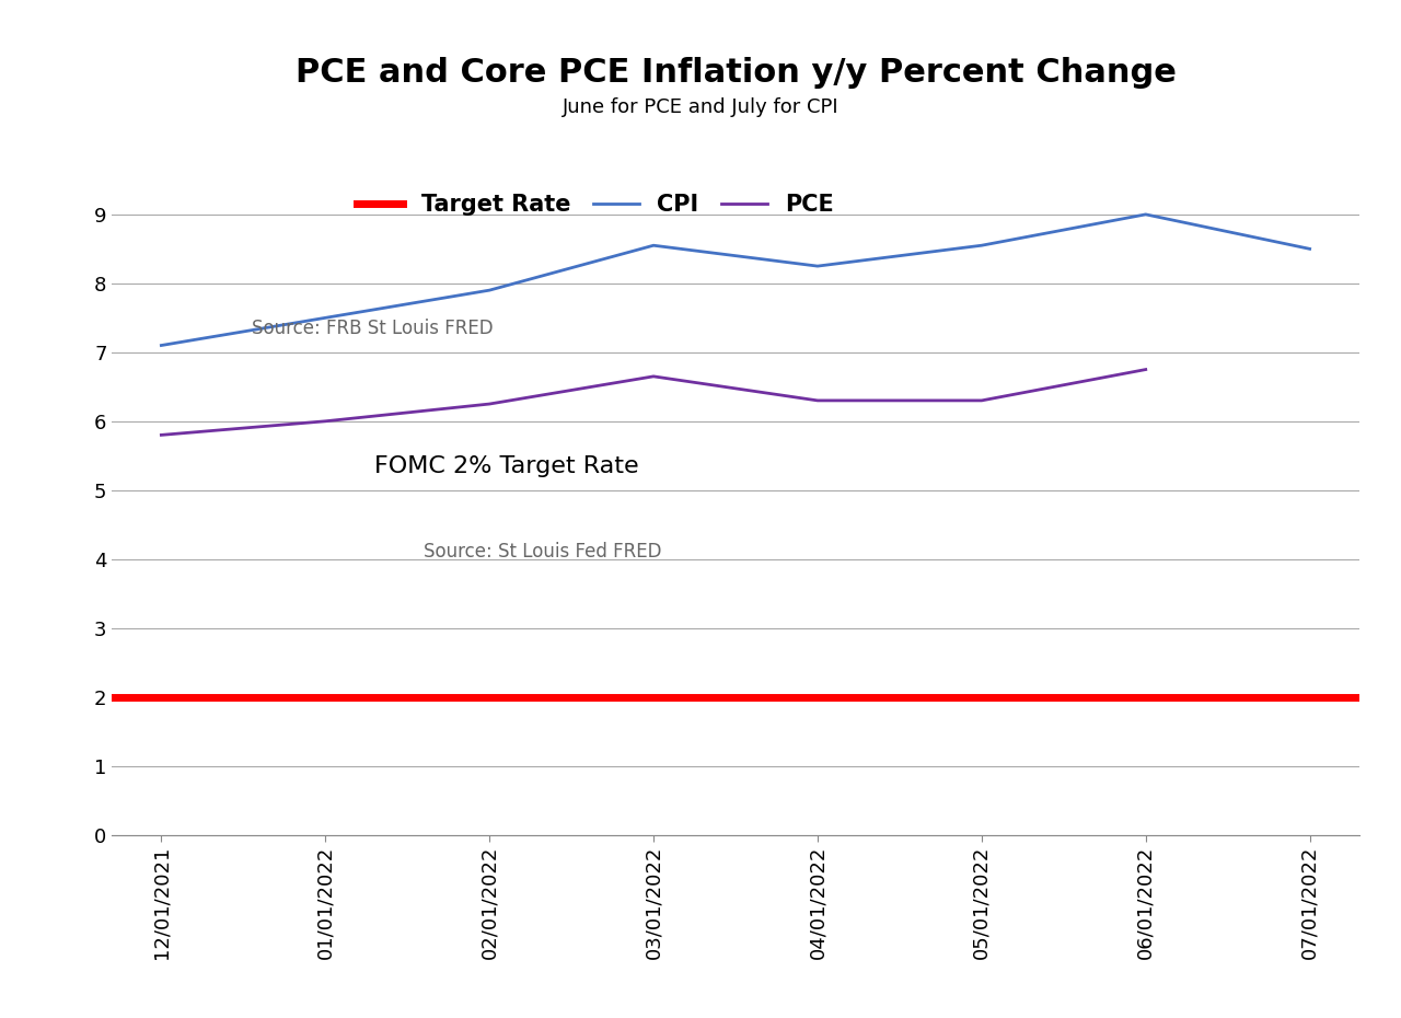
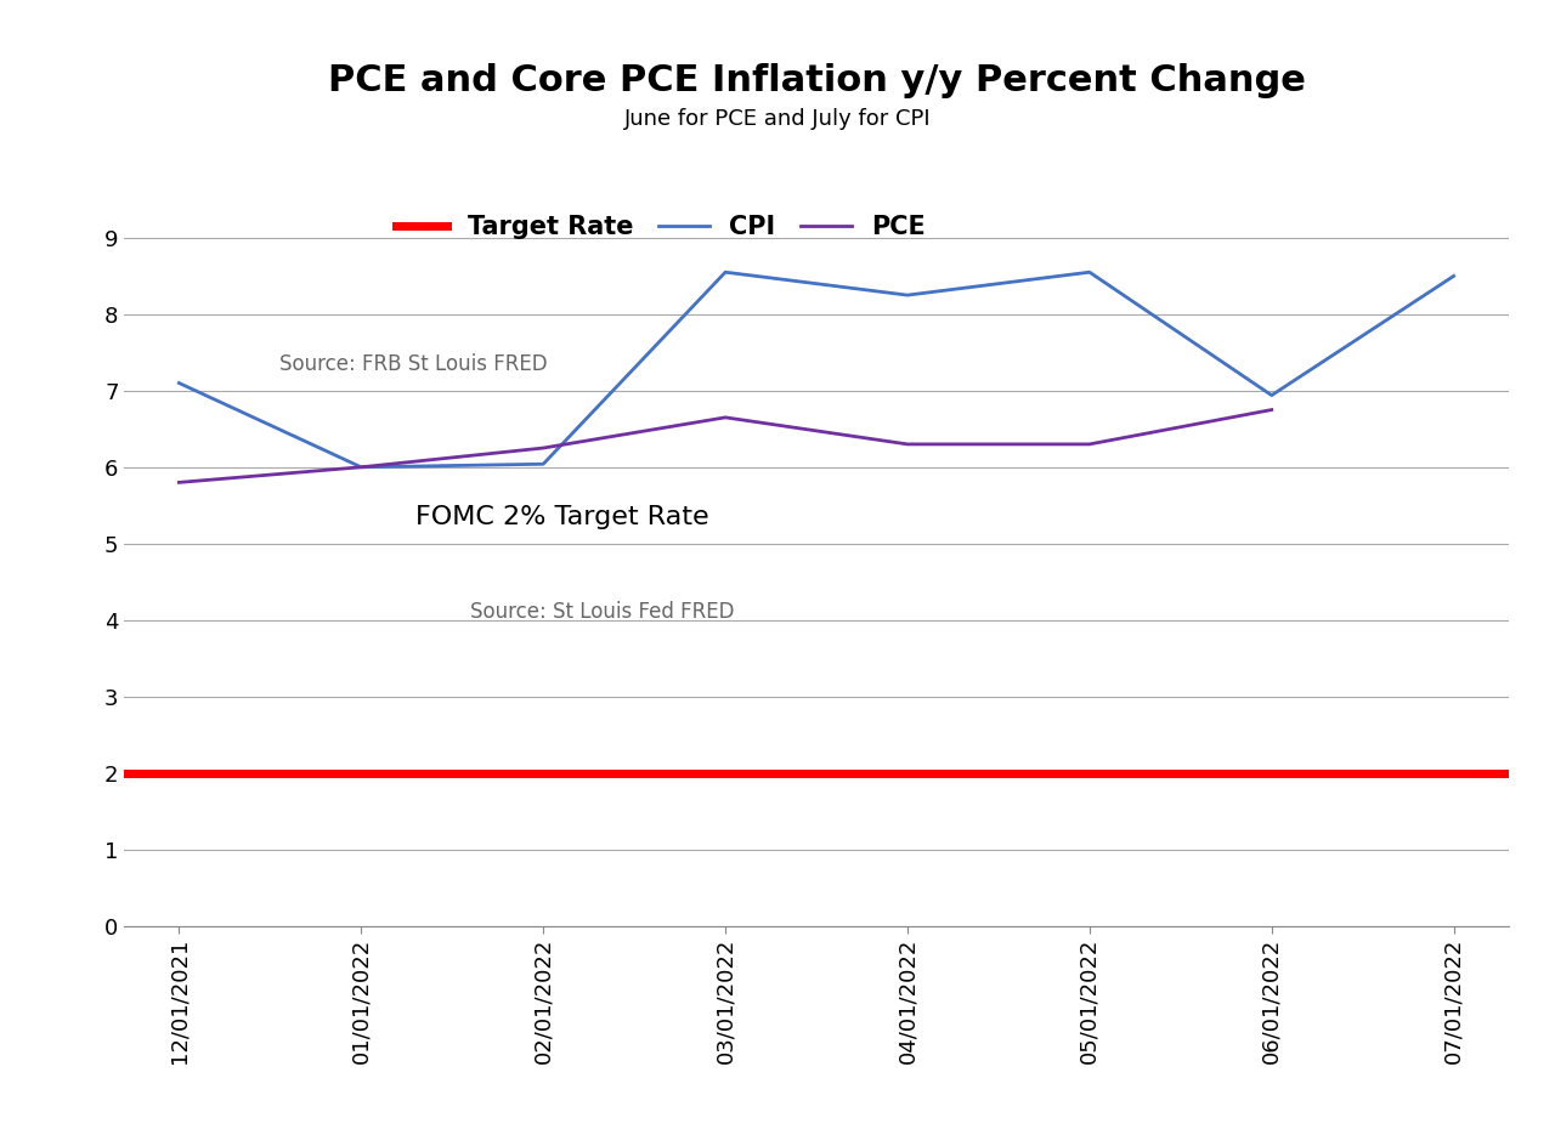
CPI/01/01/2022: 7.50 -> 6.00
CPI/02/01/2022: 7.90 -> 6.04
CPI/06/01/2022: 9.00 -> 6.94
